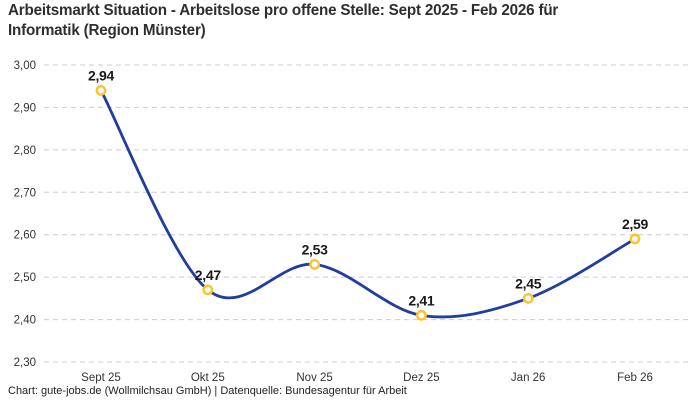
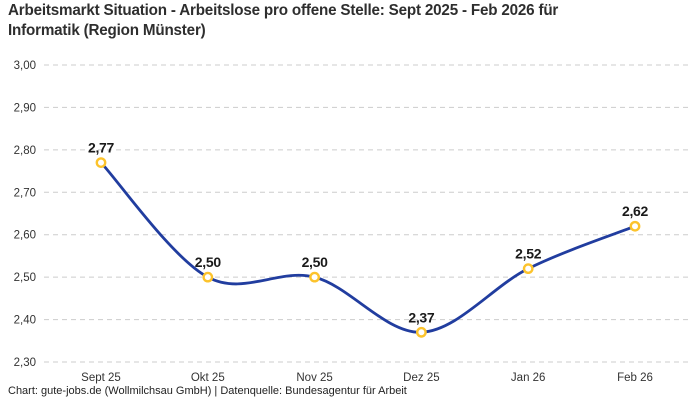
Sept 25: 2,94 -> 2,77
Okt 25: 2,47 -> 2,50
Nov 25: 2,53 -> 2,50
Dez 25: 2,41 -> 2,37
Jan 26: 2,45 -> 2,52
Feb 26: 2,59 -> 2,62
